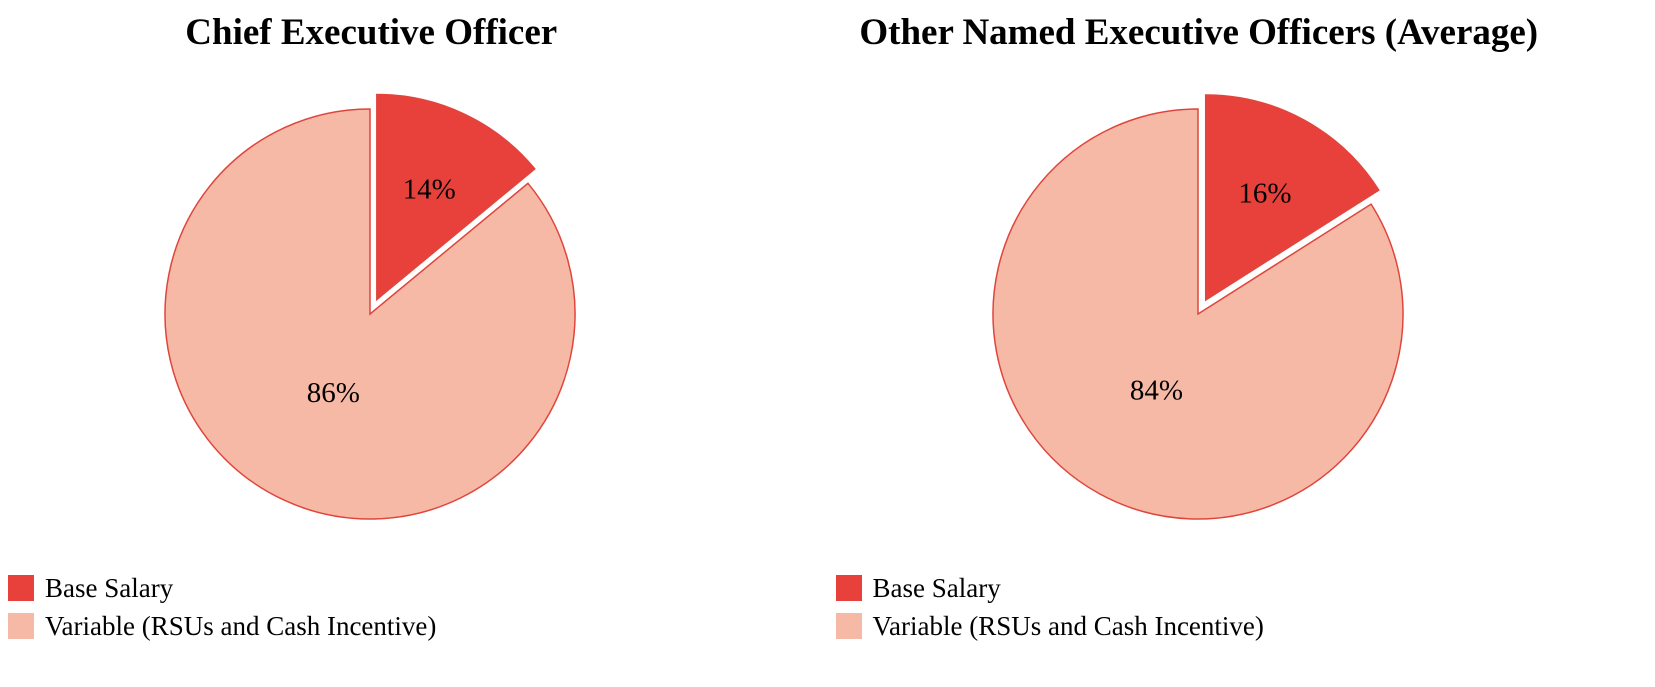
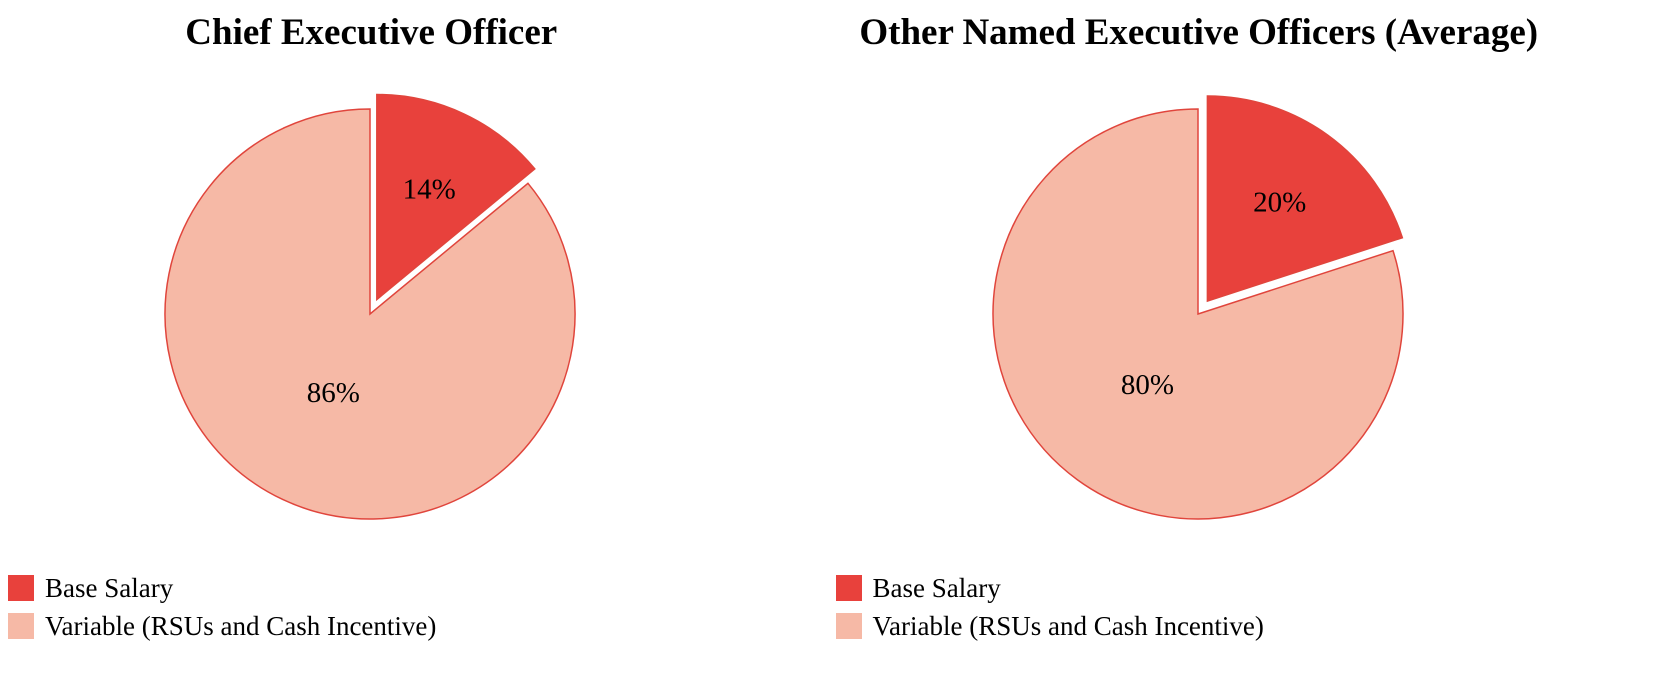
Other Named Executive Officers (Average)/Base Salary: 16% -> 20%
Other Named Executive Officers (Average)/Variable (RSUs and Cash Incentive): 84% -> 80%
